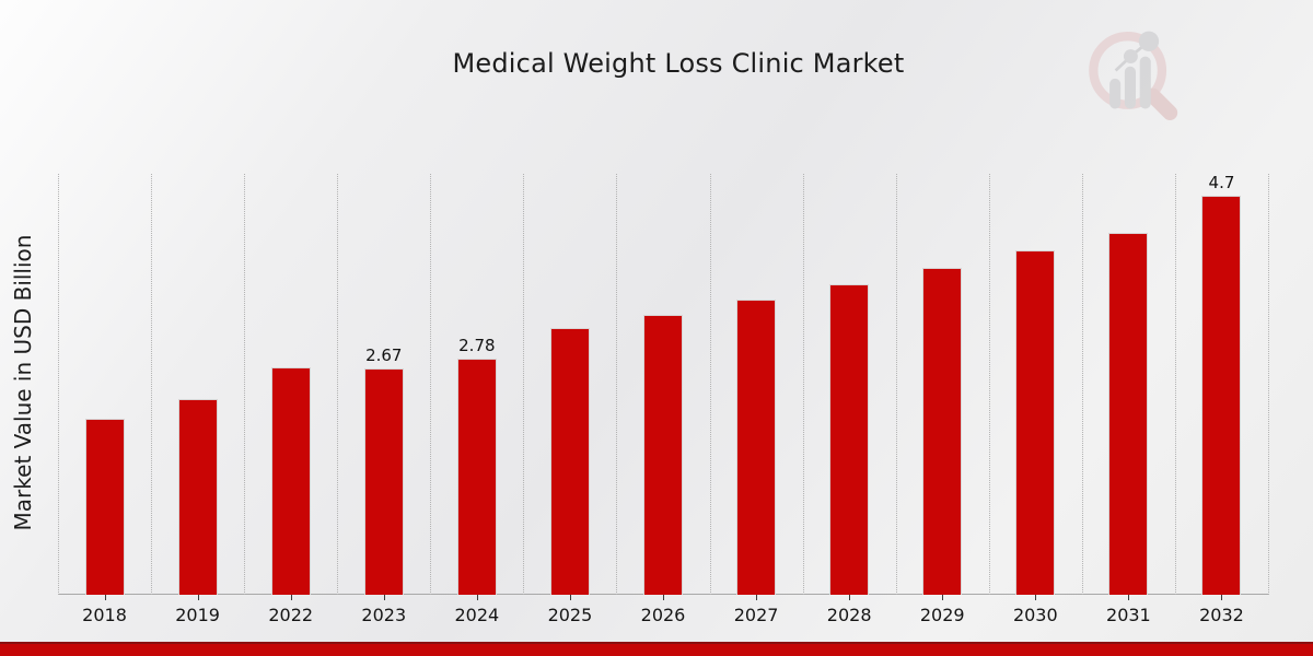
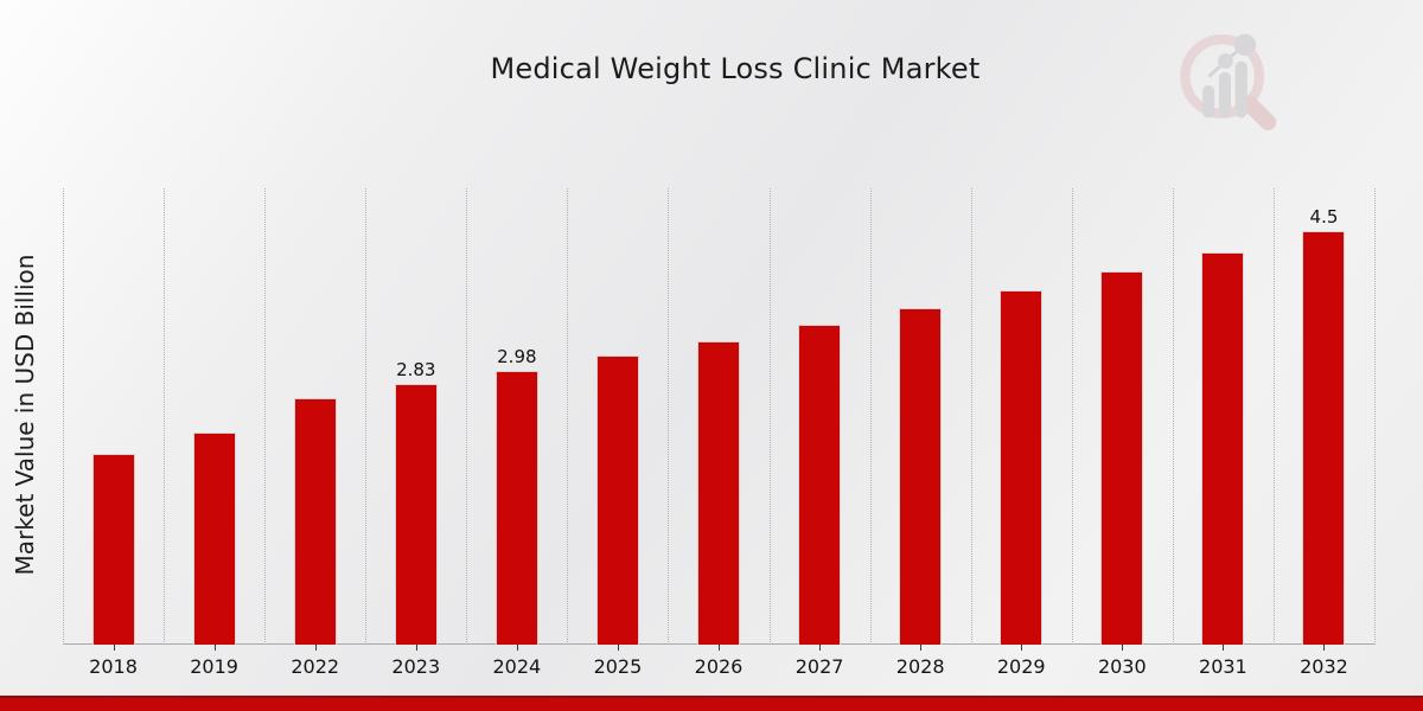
2023: 2.67 -> 2.83
2024: 2.78 -> 2.98
2032: 4.7 -> 4.5
